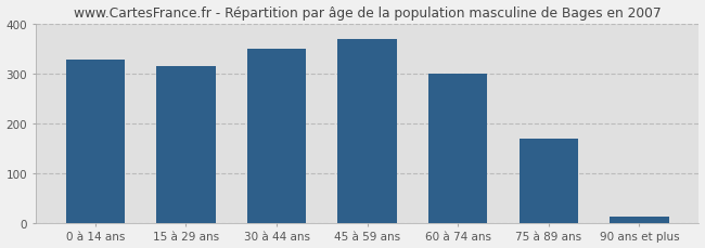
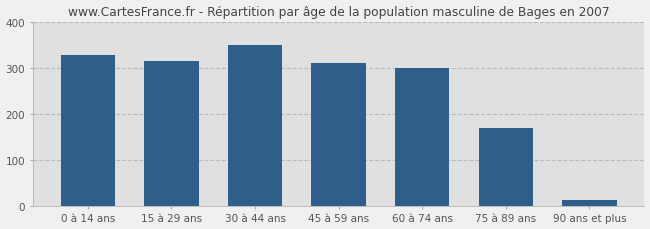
45 à 59 ans: 368 -> 310
